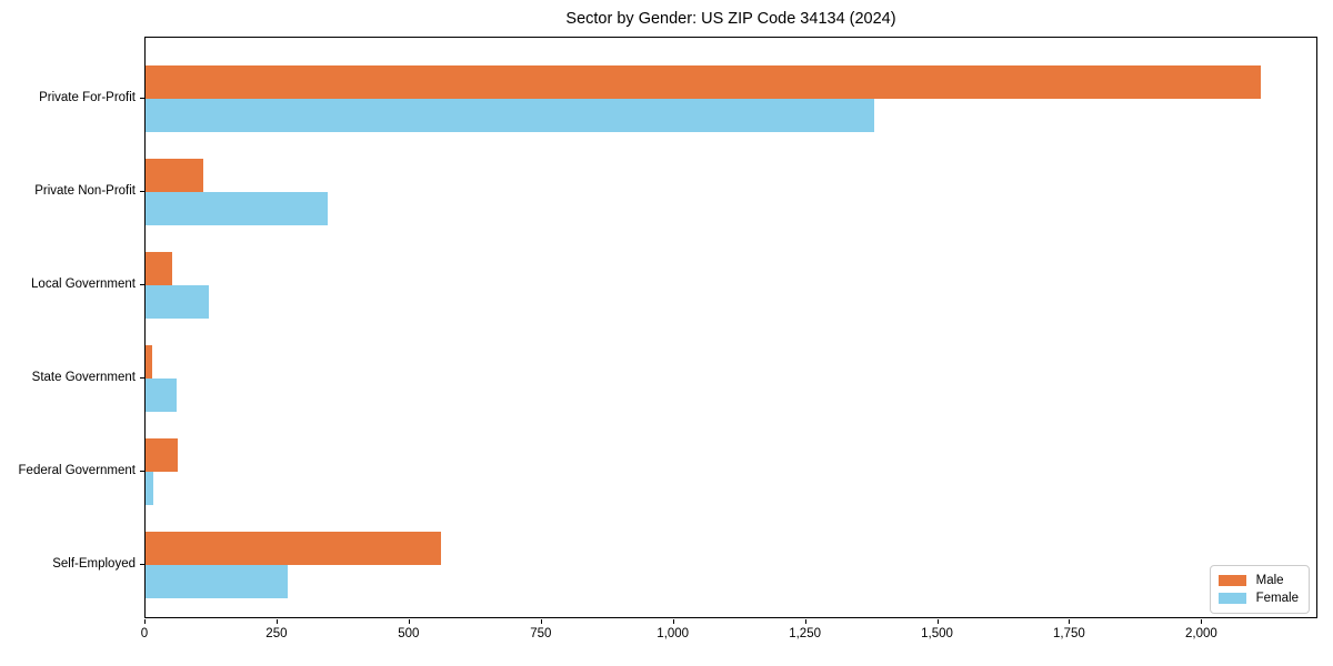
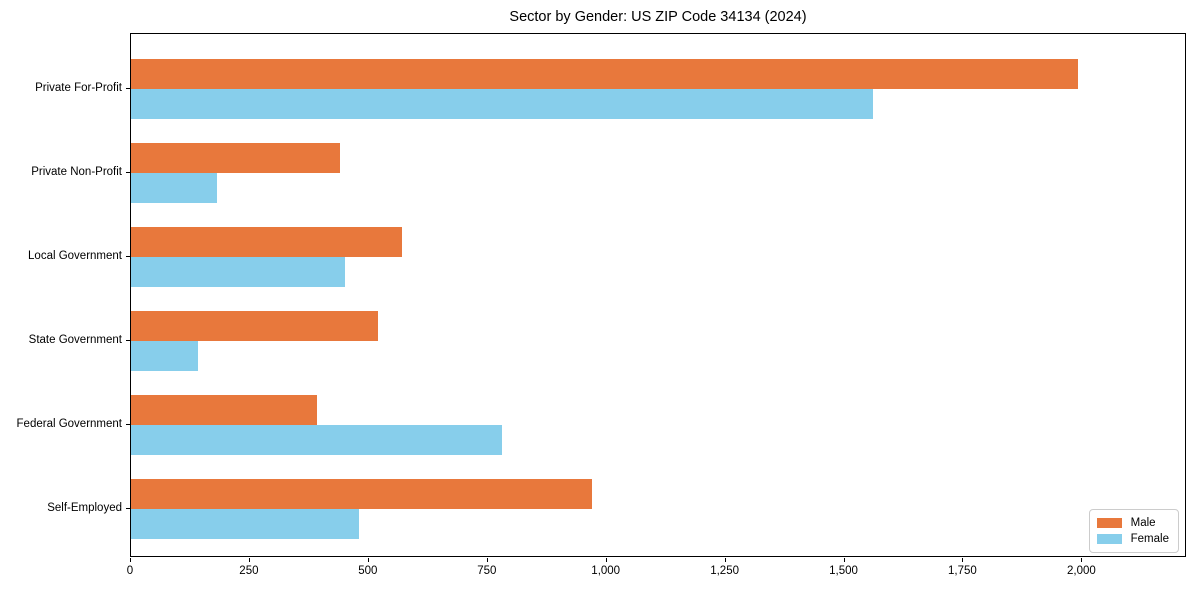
Male/Private For-Profit: 2110 -> 1990
Female/Private For-Profit: 1380 -> 1560
Male/Private Non-Profit: 110 -> 440
Female/Private Non-Profit: 340 -> 180
Male/Local Government: 50 -> 570
Female/Local Government: 120 -> 450
Male/State Government: 10 -> 520
Female/State Government: 60 -> 140
Male/Federal Government: 60 -> 390
Female/Federal Government: 20 -> 780
Male/Self-Employed: 560 -> 970
Female/Self-Employed: 270 -> 480
